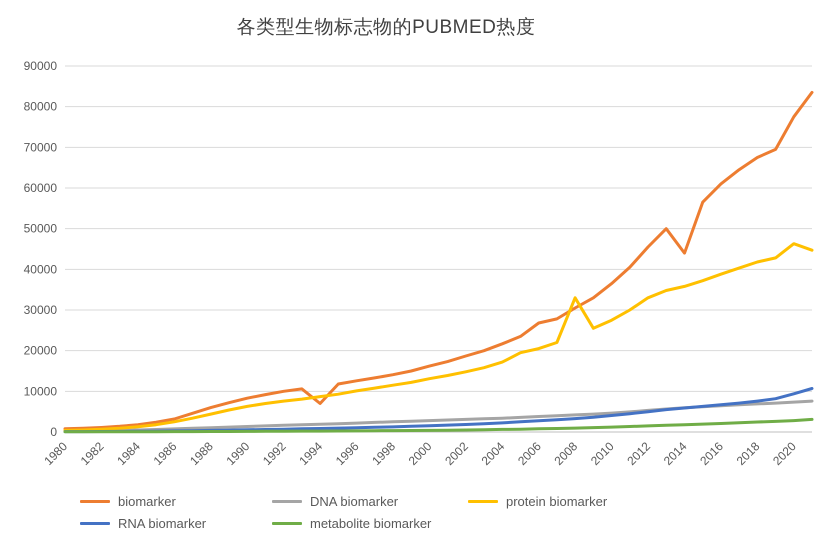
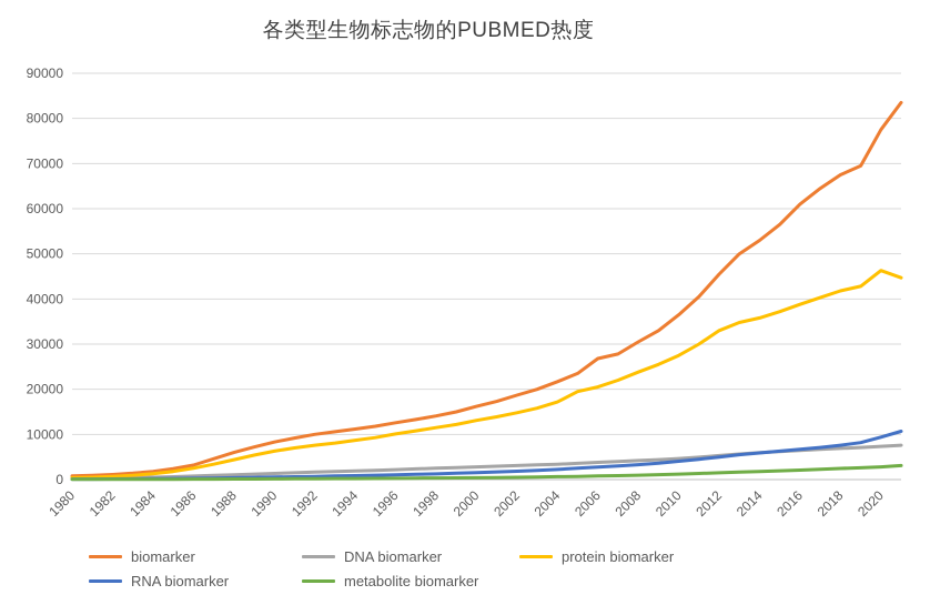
biomarker/1994: 7000 -> 11000
protein biomarker/2008: 33000 -> 24000
biomarker/2014: 44000 -> 53000
